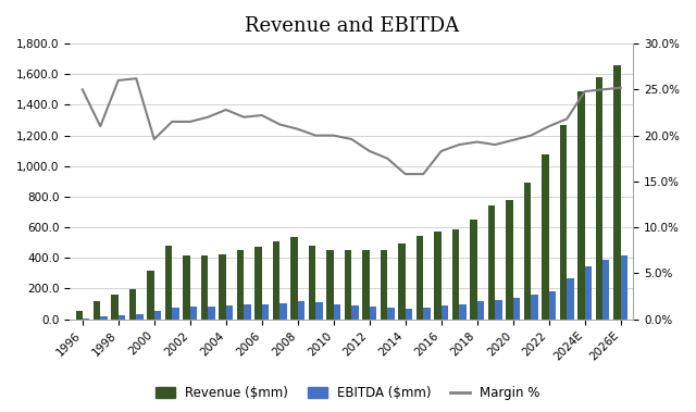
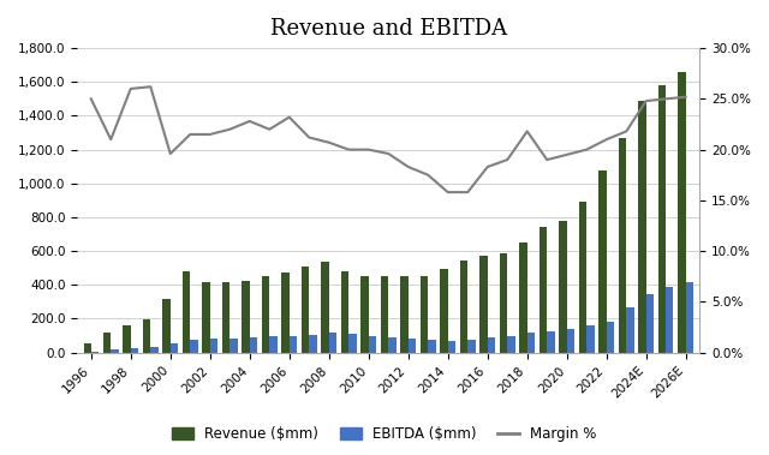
Margin %/2006: 22.2% -> 23.2%
Margin %/2018: 19.3% -> 21.8%
